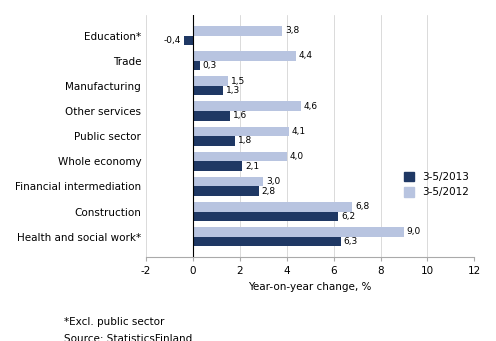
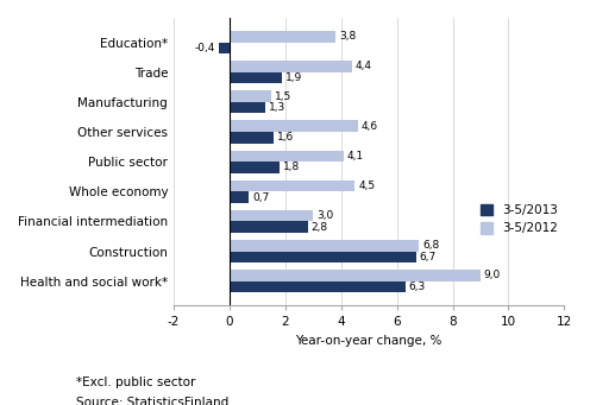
3-5/2013/Trade: 0,3 -> 1,9
3-5/2012/Whole economy: 4,0 -> 4,5
3-5/2013/Whole economy: 2,1 -> 0,7
3-5/2013/Construction: 6,2 -> 6,7
